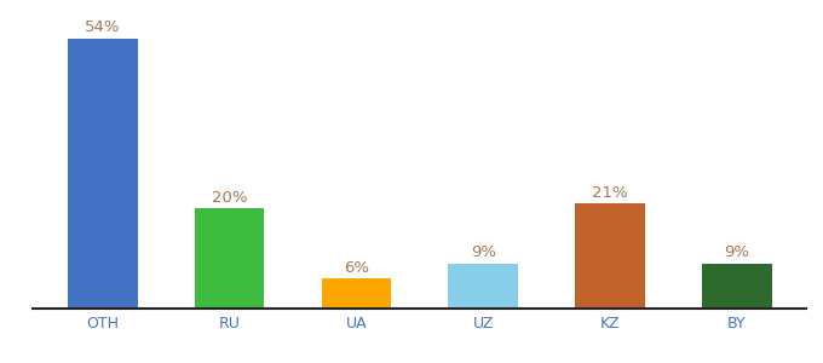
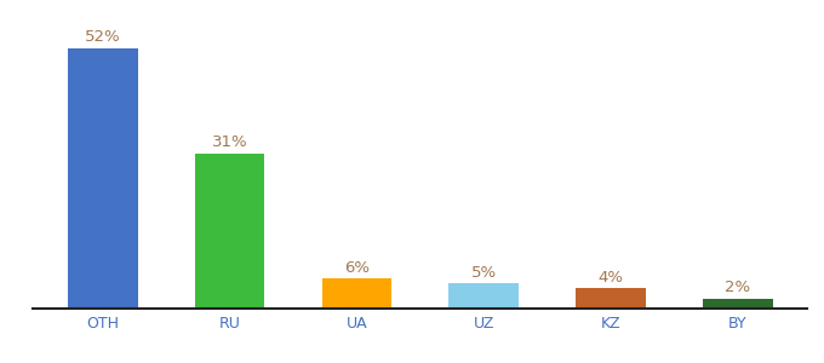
OTH: 54% -> 52%
RU: 20% -> 31%
UZ: 9% -> 5%
KZ: 21% -> 4%
BY: 9% -> 2%
